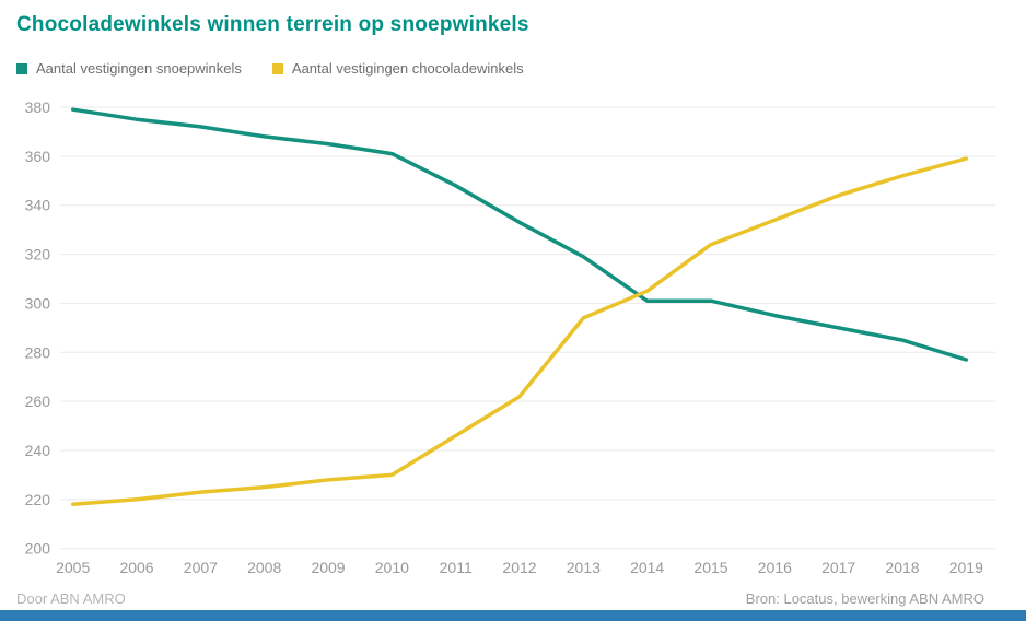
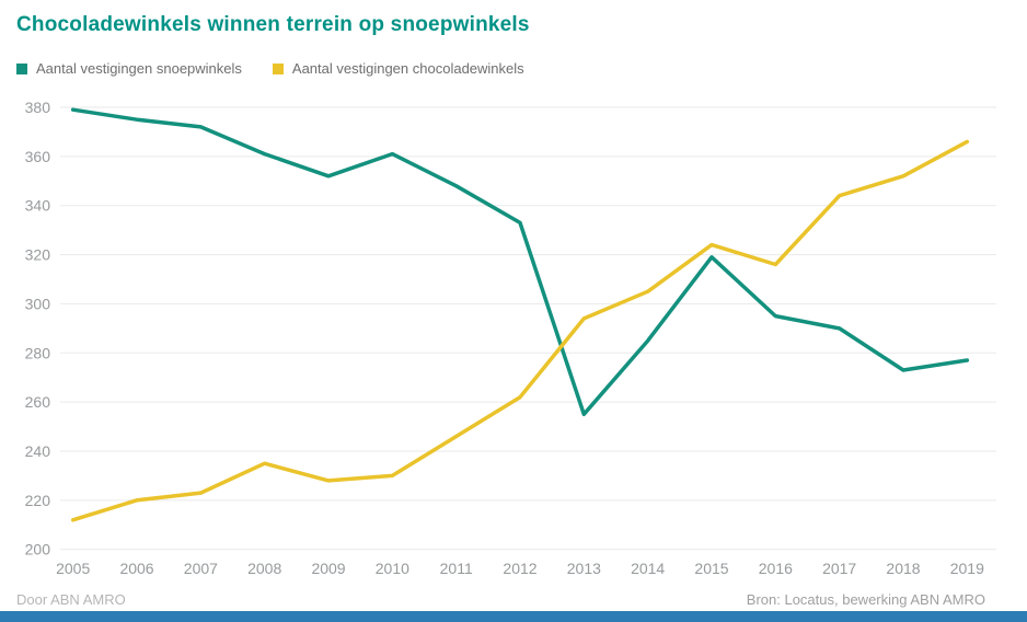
Aantal vestigingen chocoladewinkels/2005: 218 -> 212
Aantal vestigingen snoepwinkels/2008: 368 -> 361
Aantal vestigingen chocoladewinkels/2008: 225 -> 235
Aantal vestigingen snoepwinkels/2009: 365 -> 352
Aantal vestigingen snoepwinkels/2013: 319 -> 255
Aantal vestigingen snoepwinkels/2014: 301 -> 285
Aantal vestigingen snoepwinkels/2015: 301 -> 319
Aantal vestigingen chocoladewinkels/2016: 334 -> 316
Aantal vestigingen snoepwinkels/2018: 285 -> 273
Aantal vestigingen chocoladewinkels/2019: 359 -> 366
